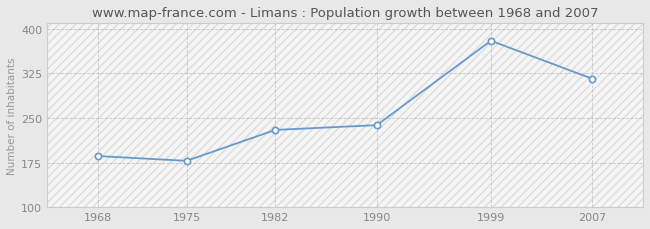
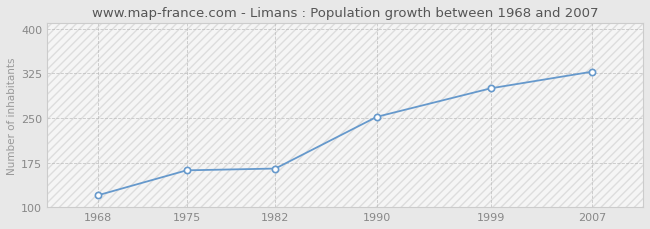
1968: 186 -> 120
1975: 178 -> 162
1982: 230 -> 165
1990: 238 -> 252
1999: 380 -> 300
2007: 316 -> 328
